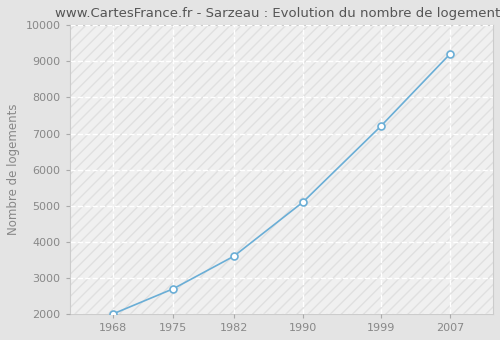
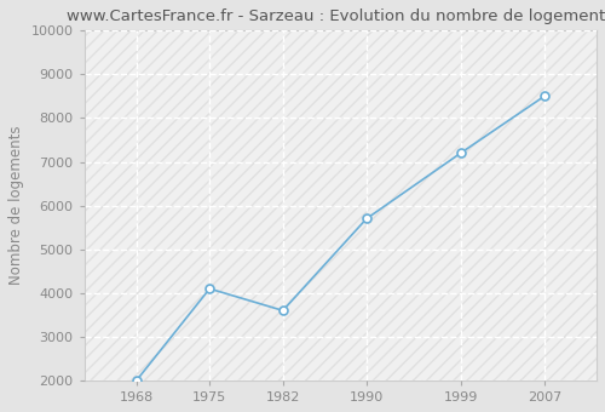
1975: 2700 -> 4100
1990: 5100 -> 5700
2007: 9200 -> 8500
